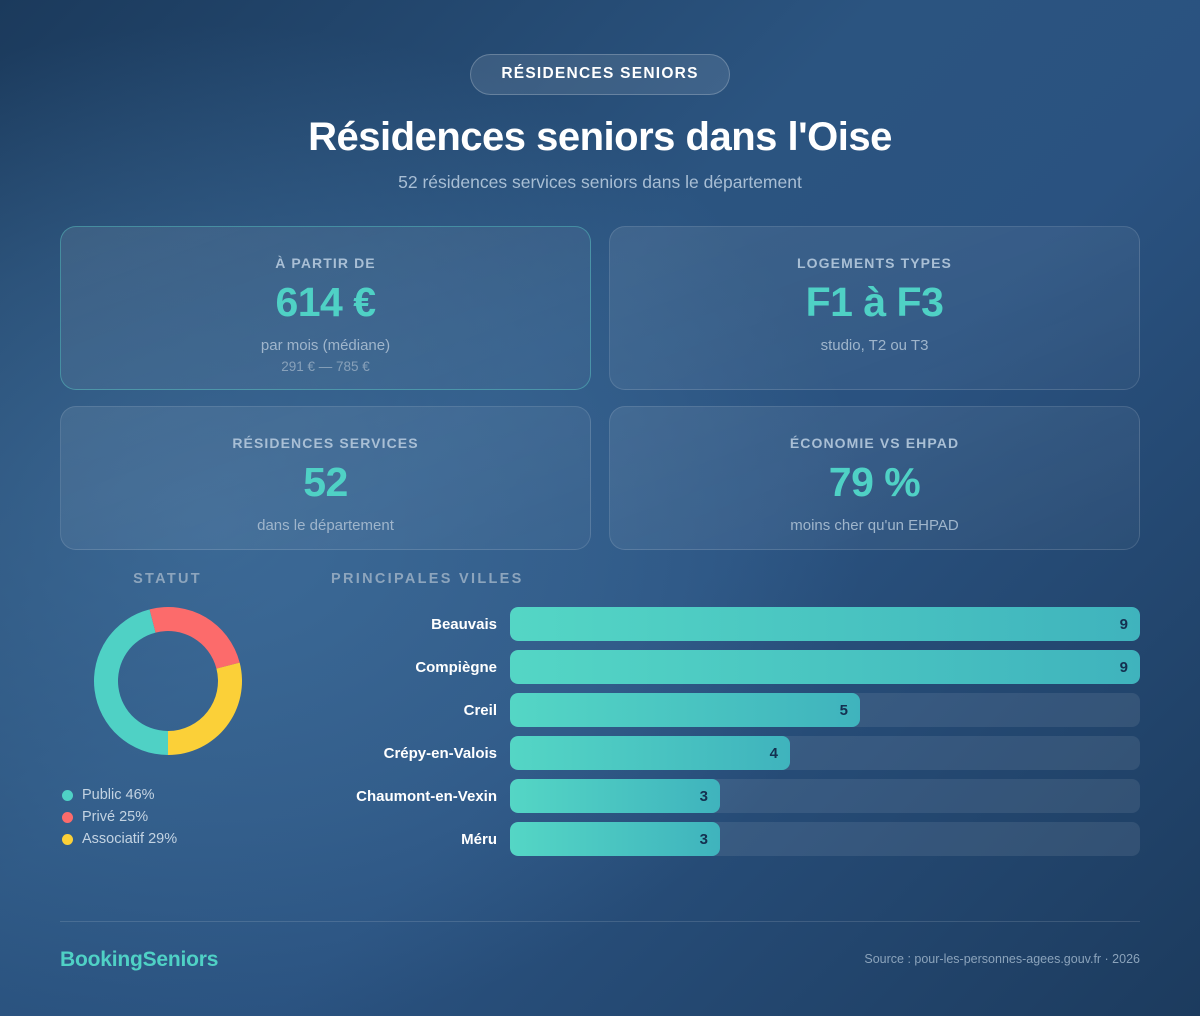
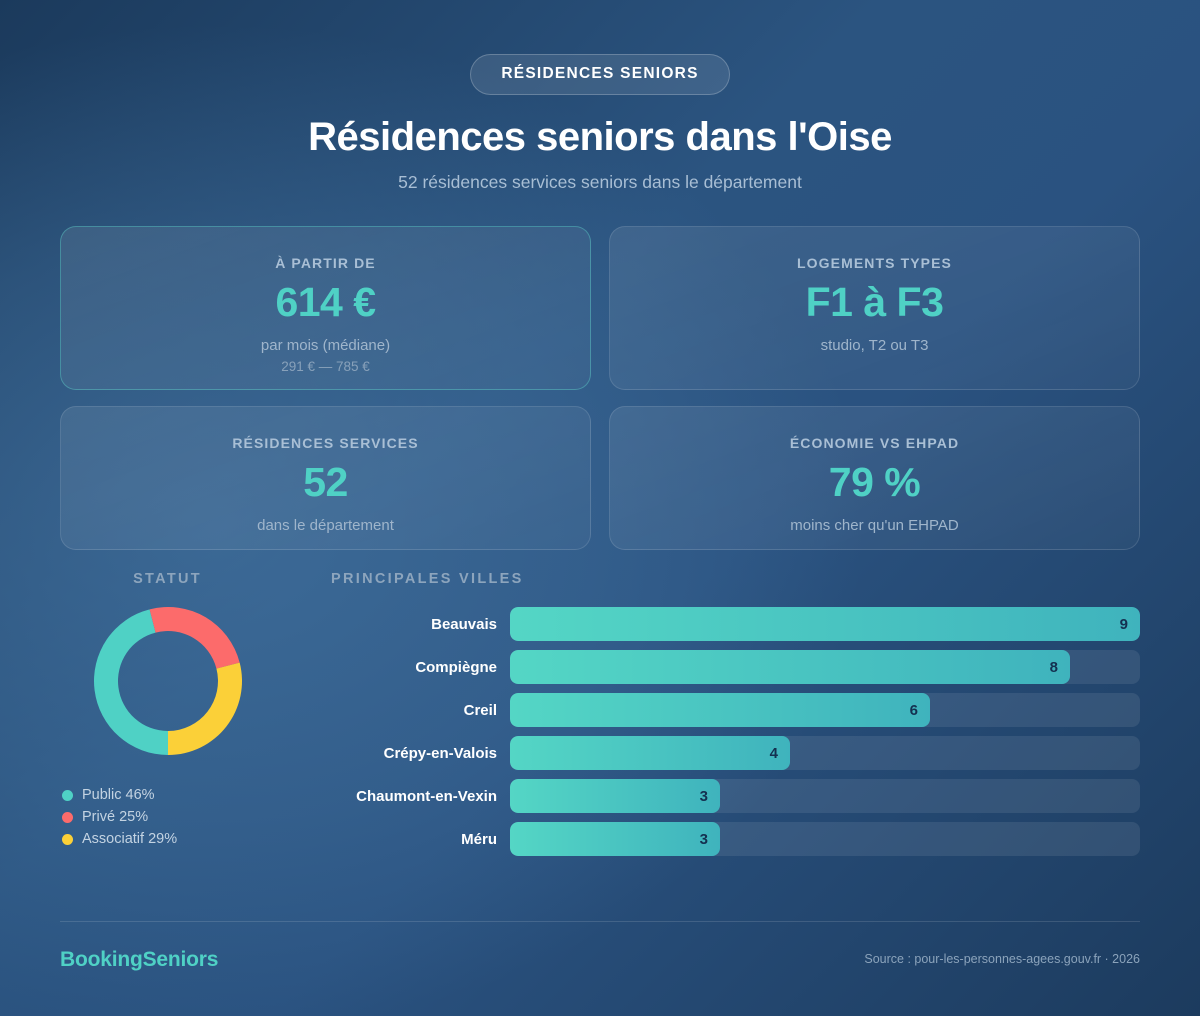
PRINCIPALES VILLES/Compiègne: 9 -> 8
PRINCIPALES VILLES/Creil: 5 -> 6
